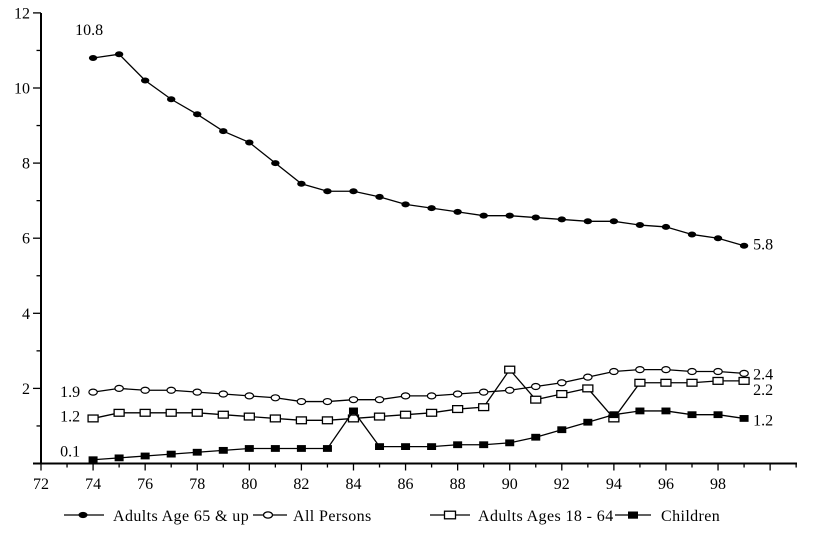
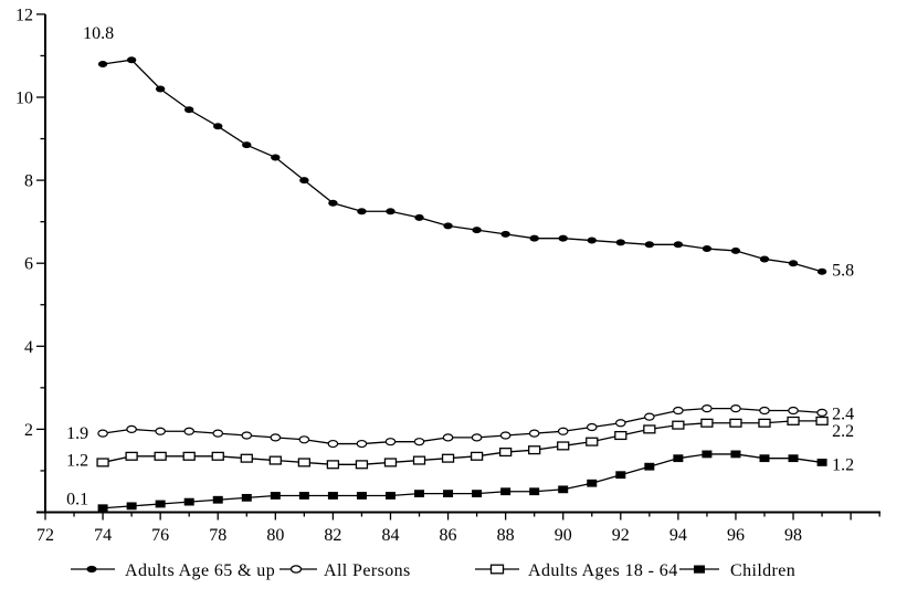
Children/84: 1.4 -> 0.4
Adults Ages 18 - 64/90: 2.5 -> 1.6
Adults Ages 18 - 64/94: 1.2 -> 2.1
